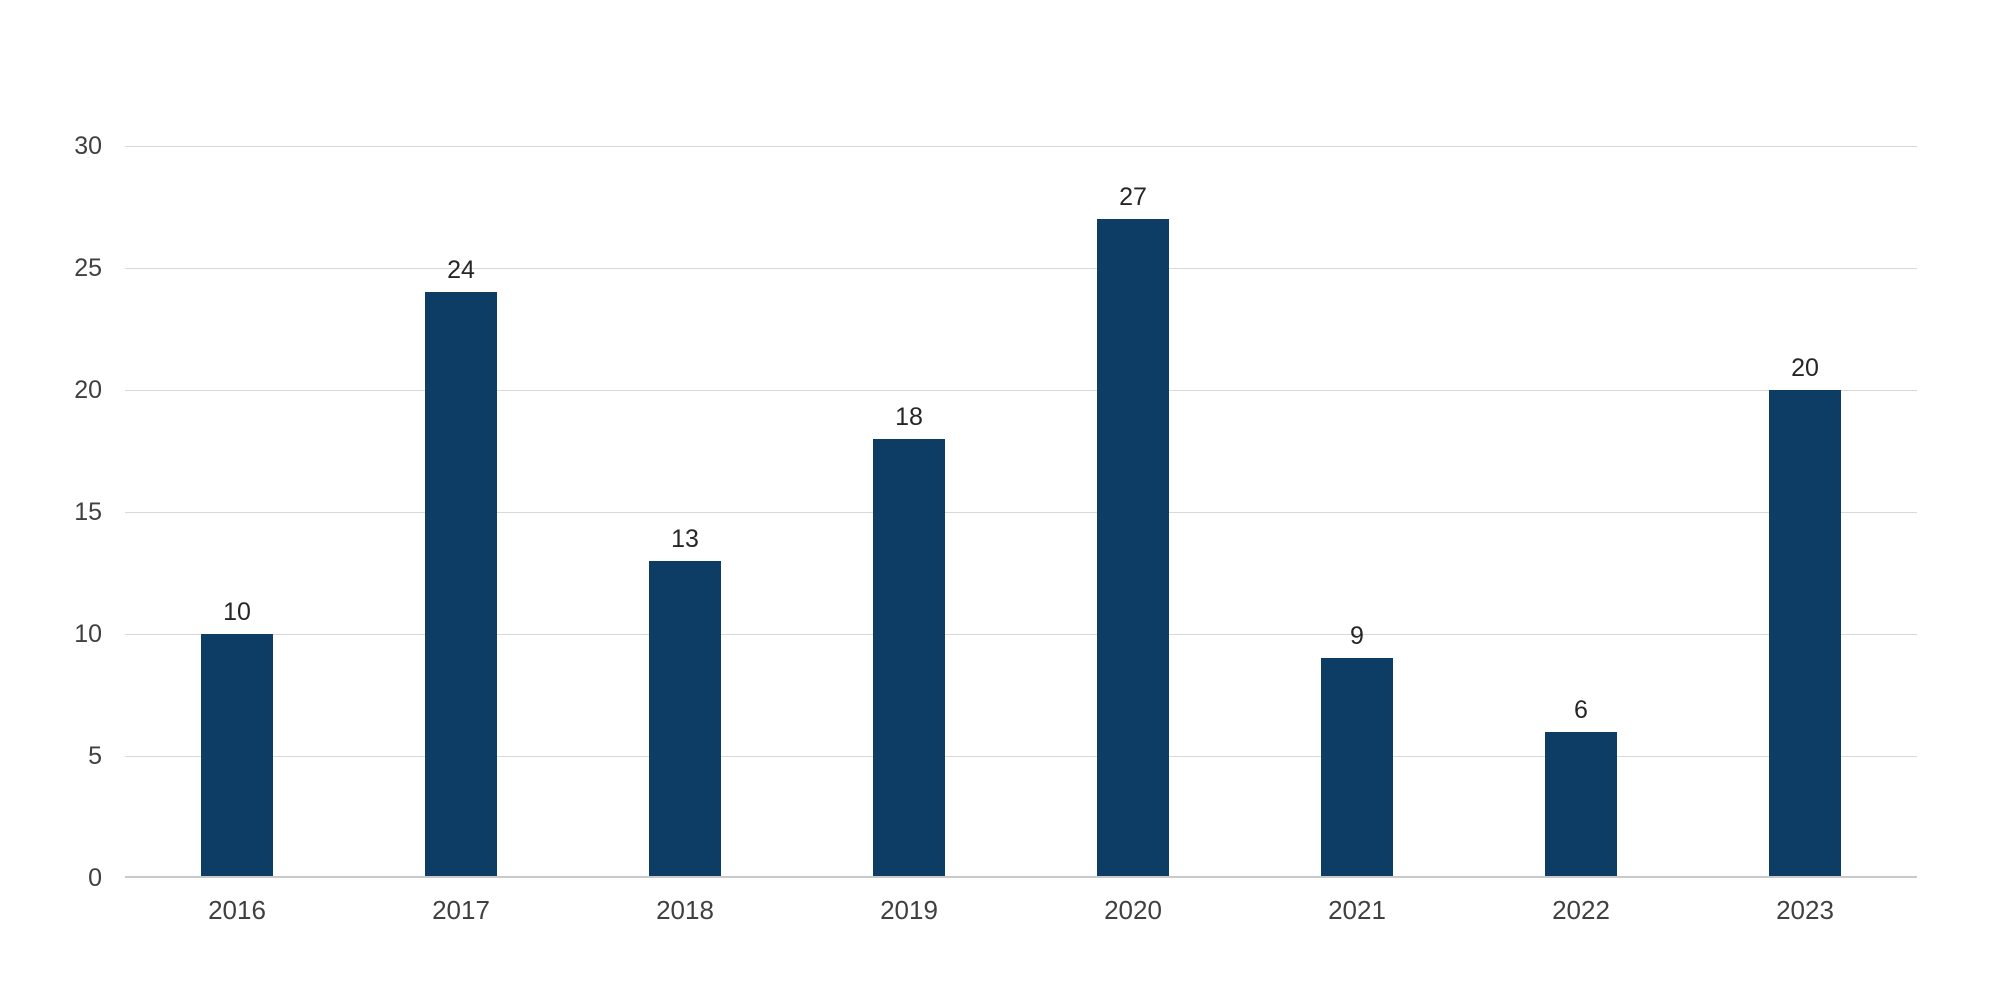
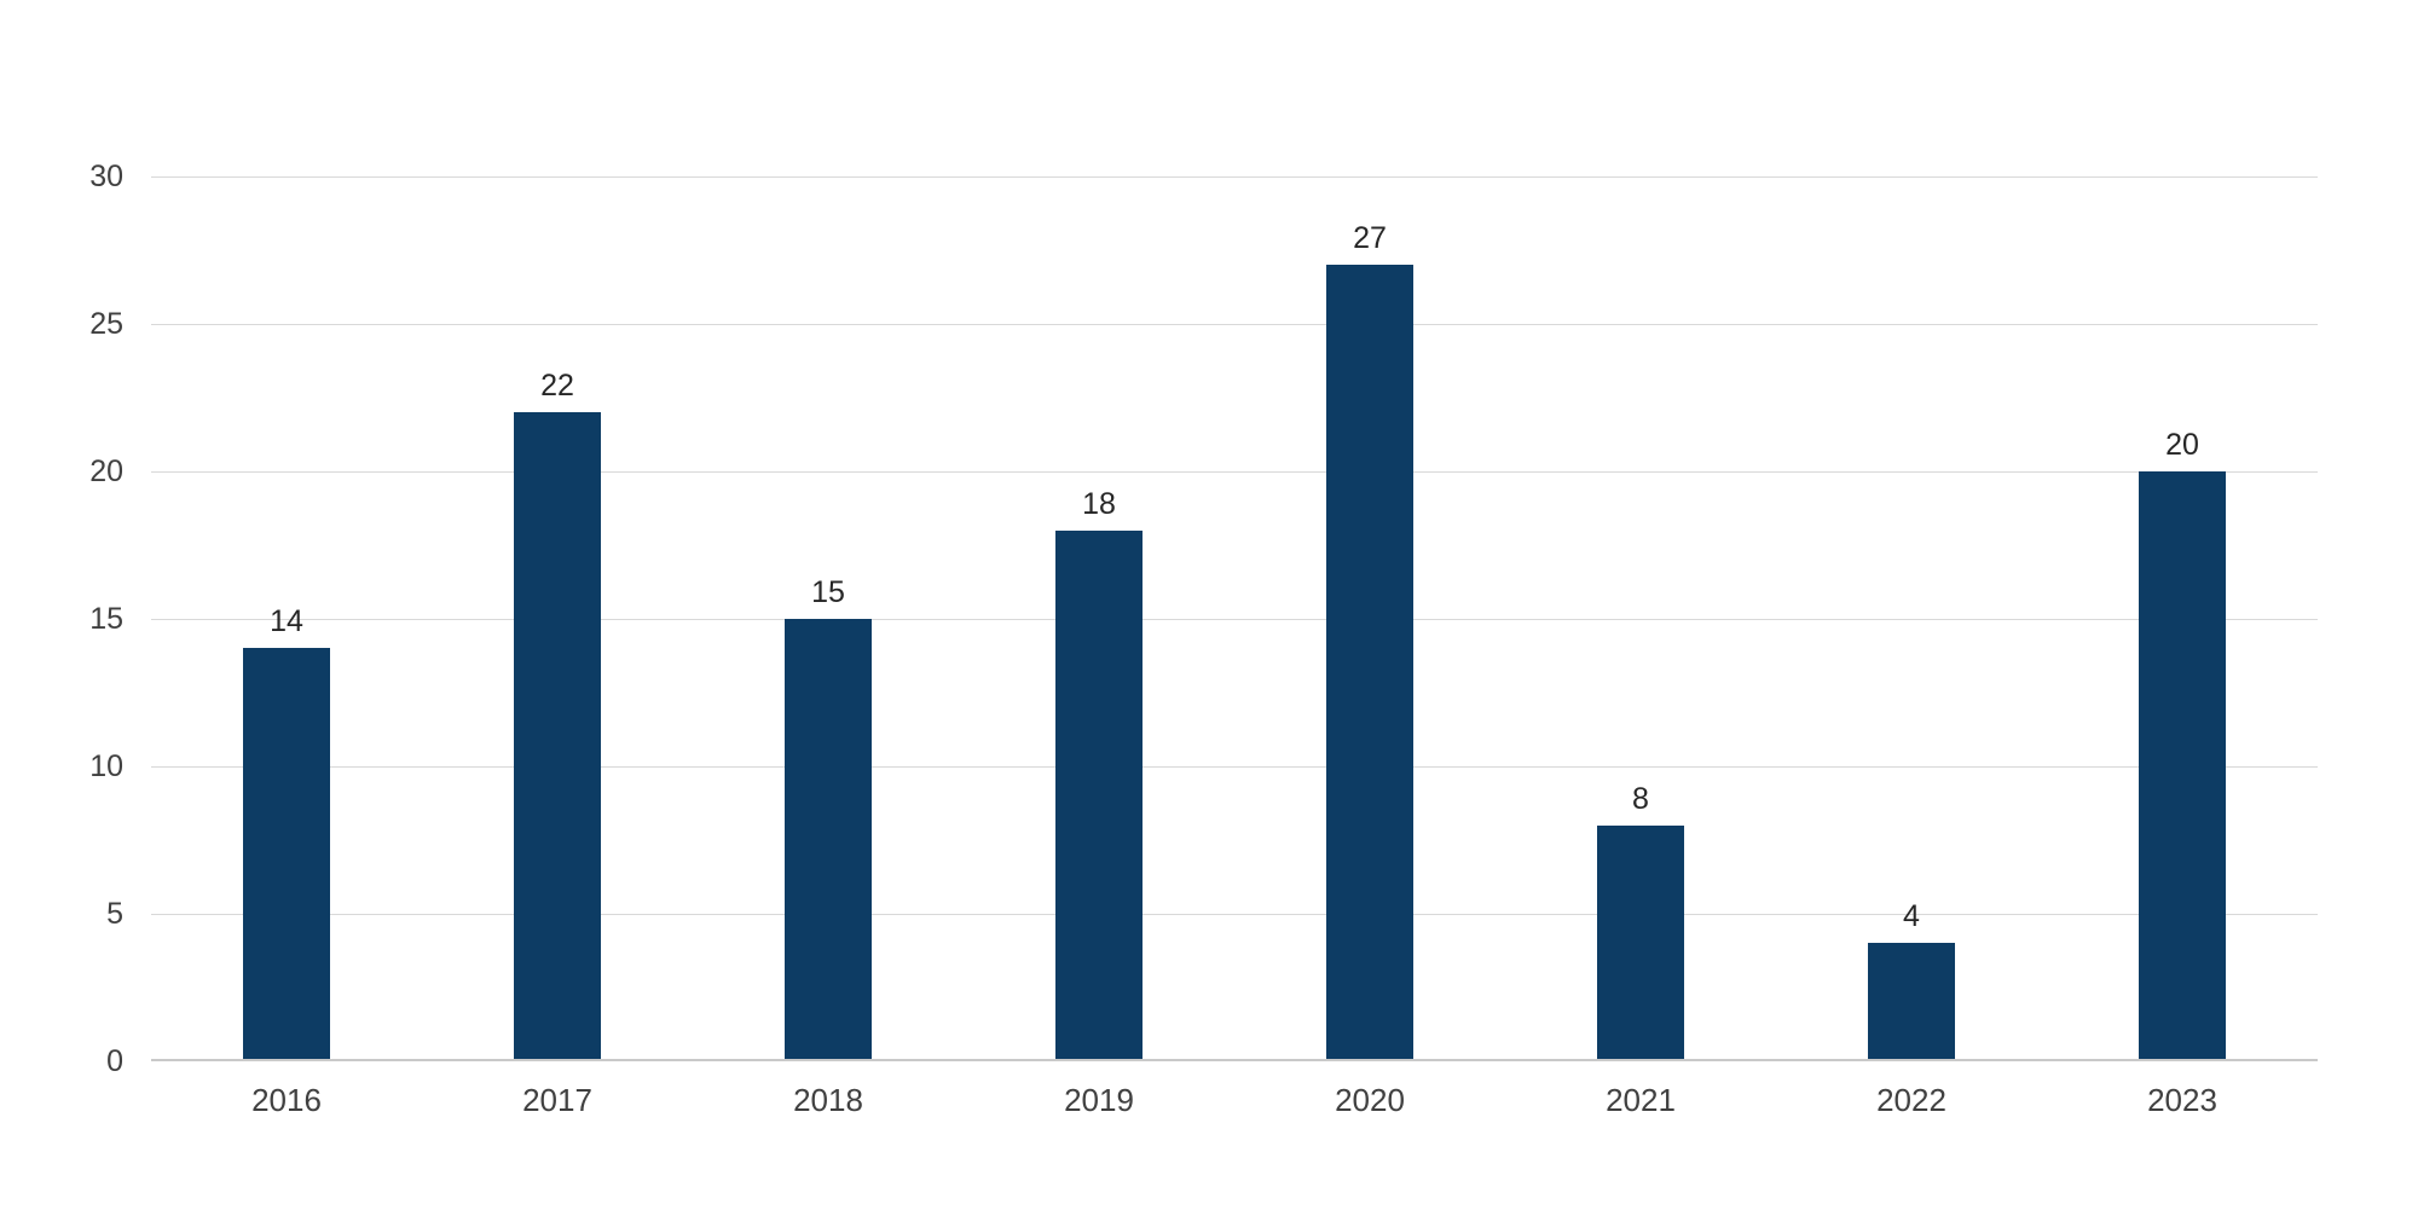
2016: 10 -> 14
2017: 24 -> 22
2018: 13 -> 15
2021: 9 -> 8
2022: 6 -> 4
